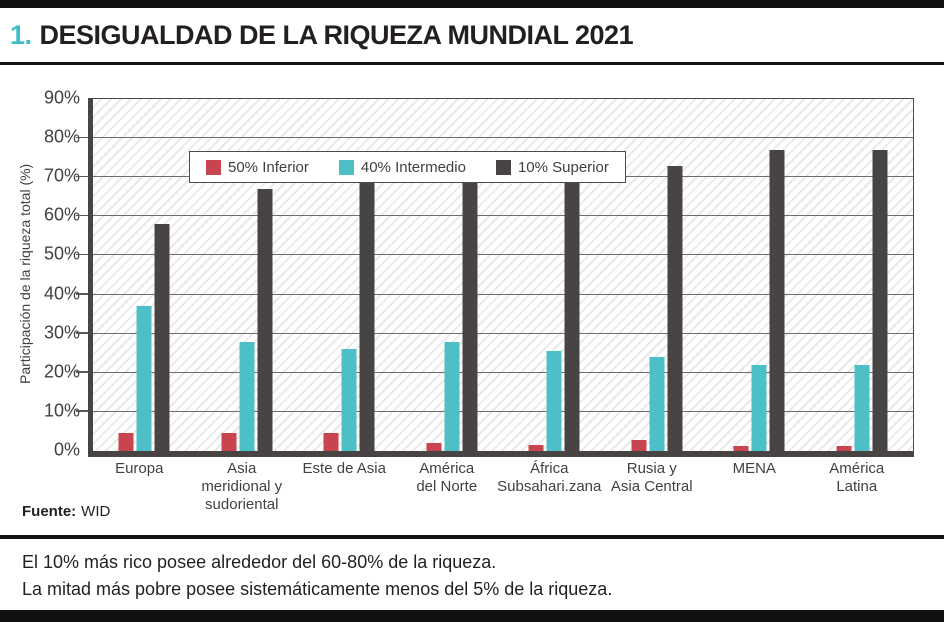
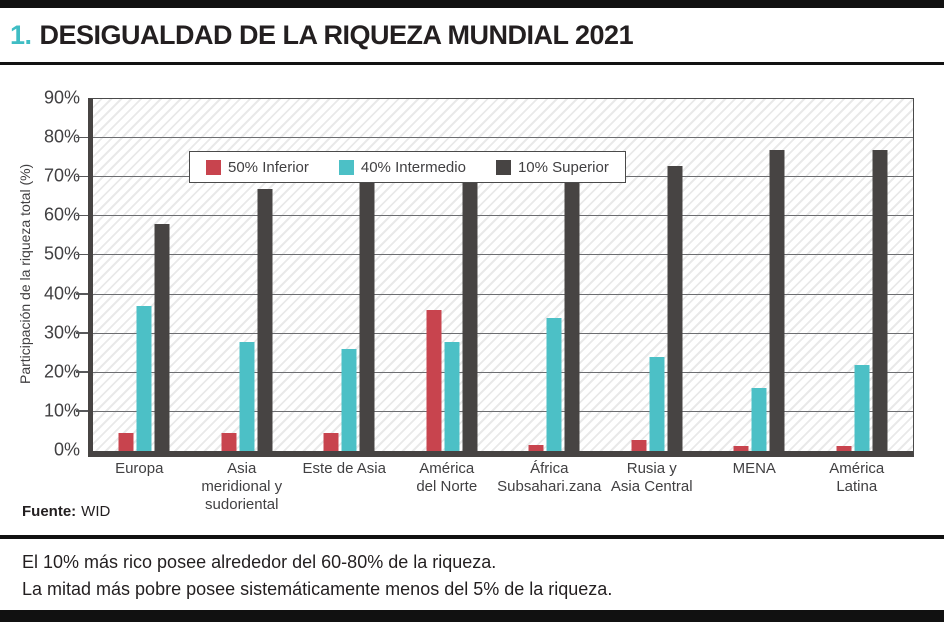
50% Inferior/América del Norte: 2% -> 36%
40% Intermedio/África Subsahari.zana: 26% -> 34%
40% Intermedio/MENA: 22% -> 16%
